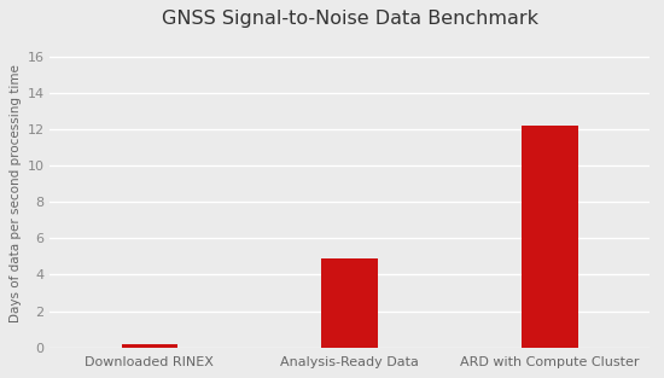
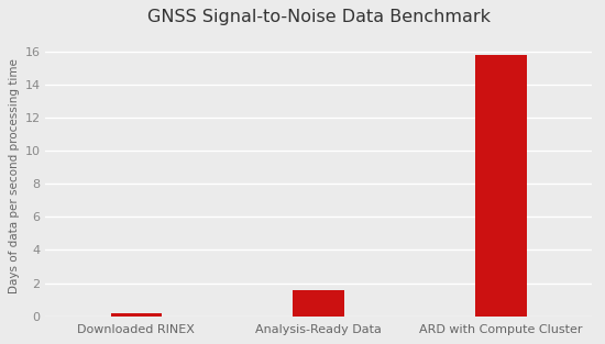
Analysis-Ready Data: 4.9 -> 1.6
ARD with Compute Cluster: 12.2 -> 15.8
